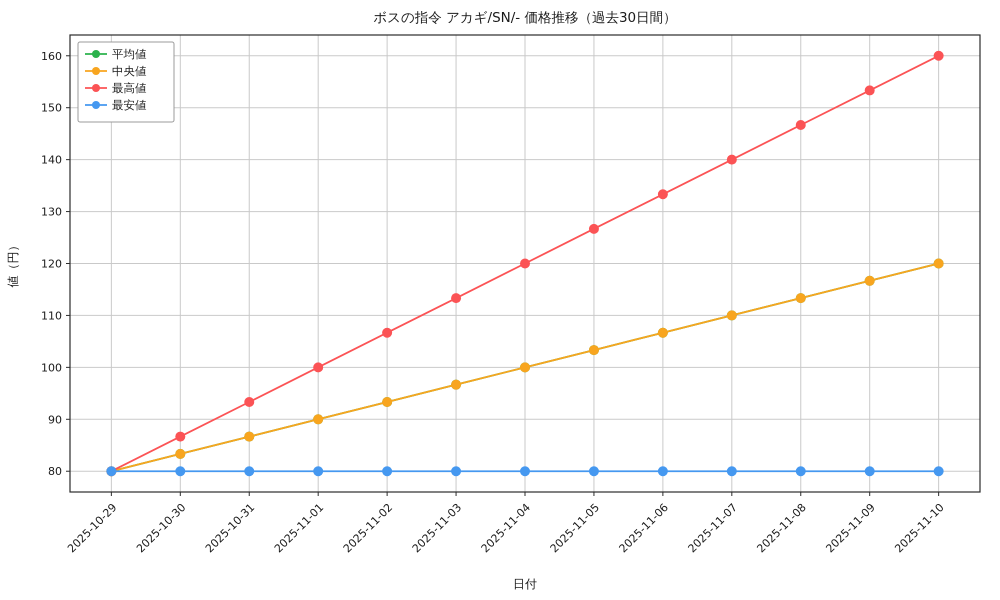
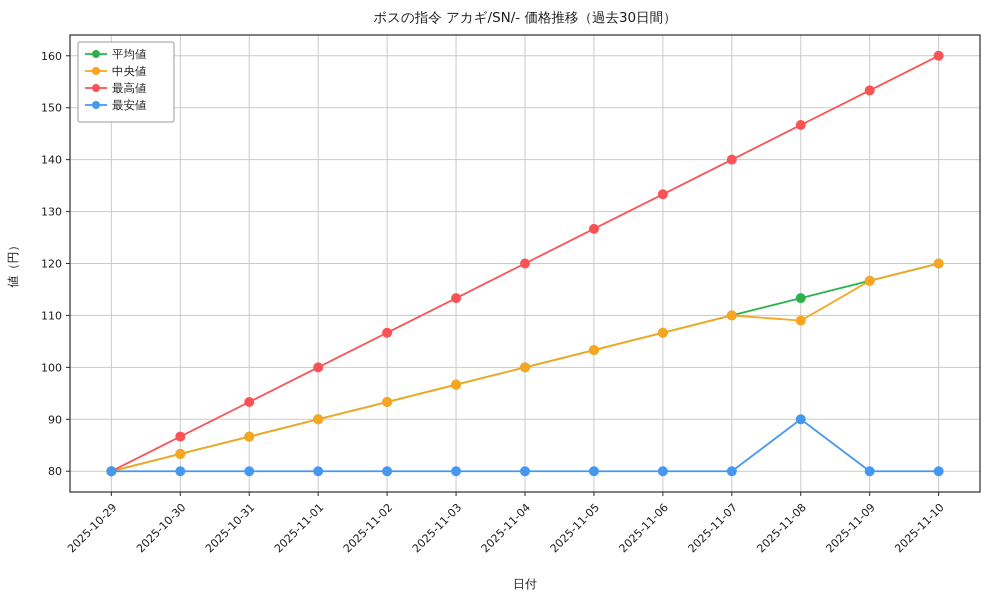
中央値/2025-11-08: 113 -> 109
最安値/2025-11-08: 80 -> 90
